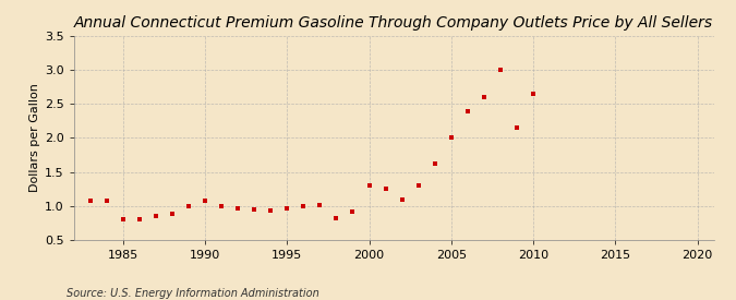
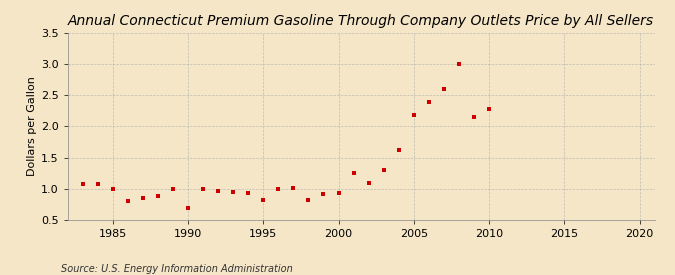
1985: 0.80 -> 1.00
1990: 1.08 -> 0.70
1995: 0.97 -> 0.82
2000: 1.30 -> 0.94
2005: 2.00 -> 2.18
2010: 2.65 -> 2.28
